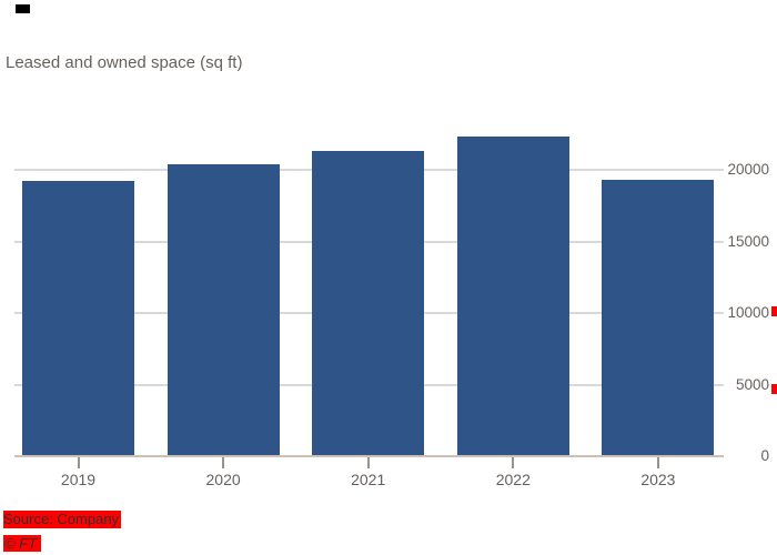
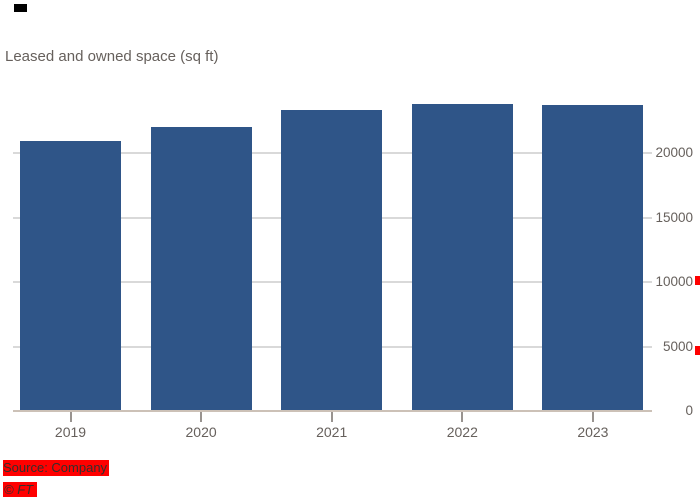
2019: 19200 -> 20900
2020: 20400 -> 22000
2021: 21300 -> 23300
2022: 22300 -> 23800
2023: 19300 -> 23700
